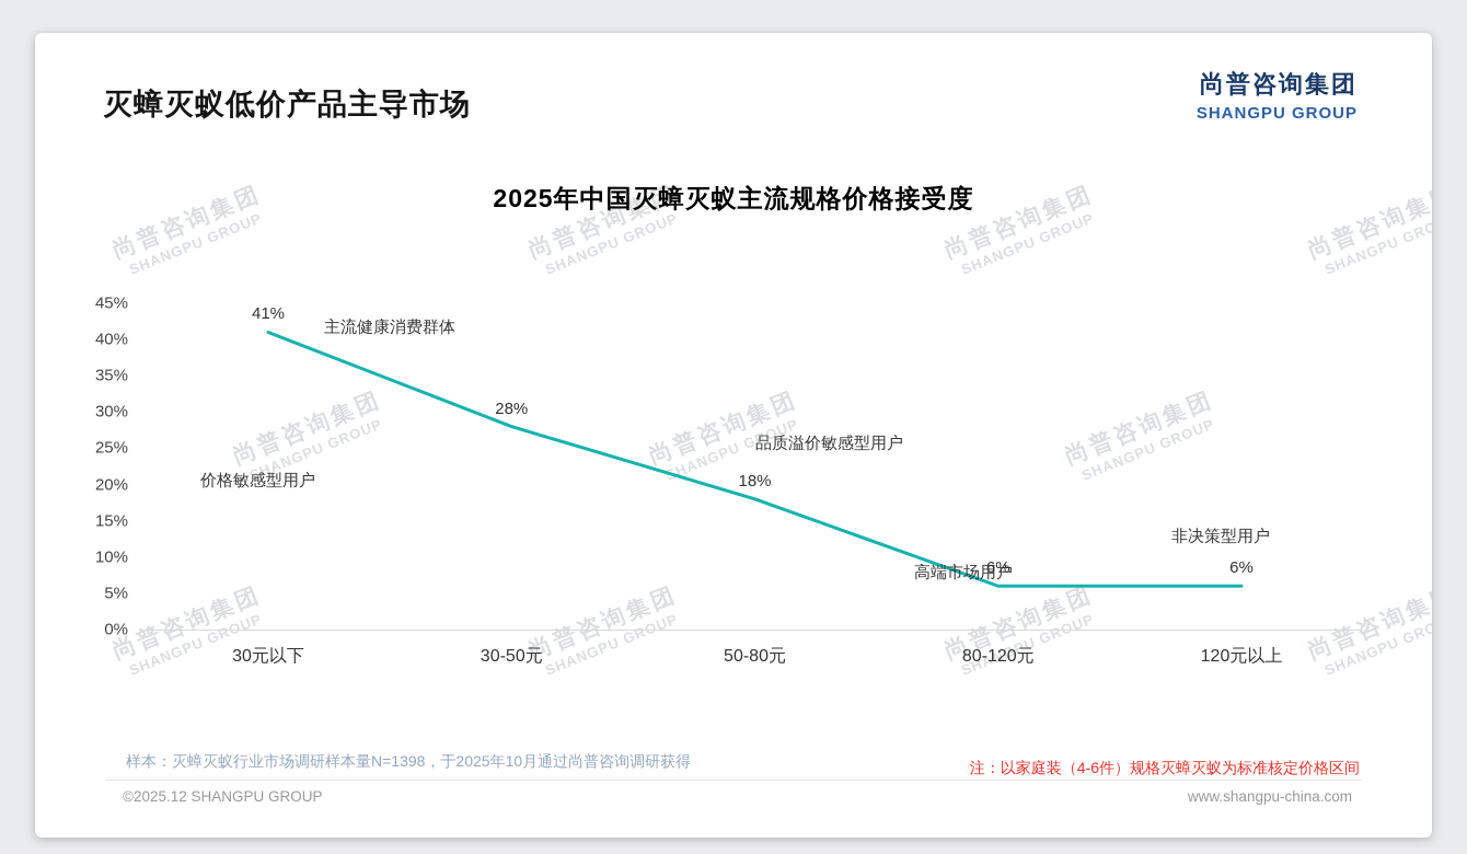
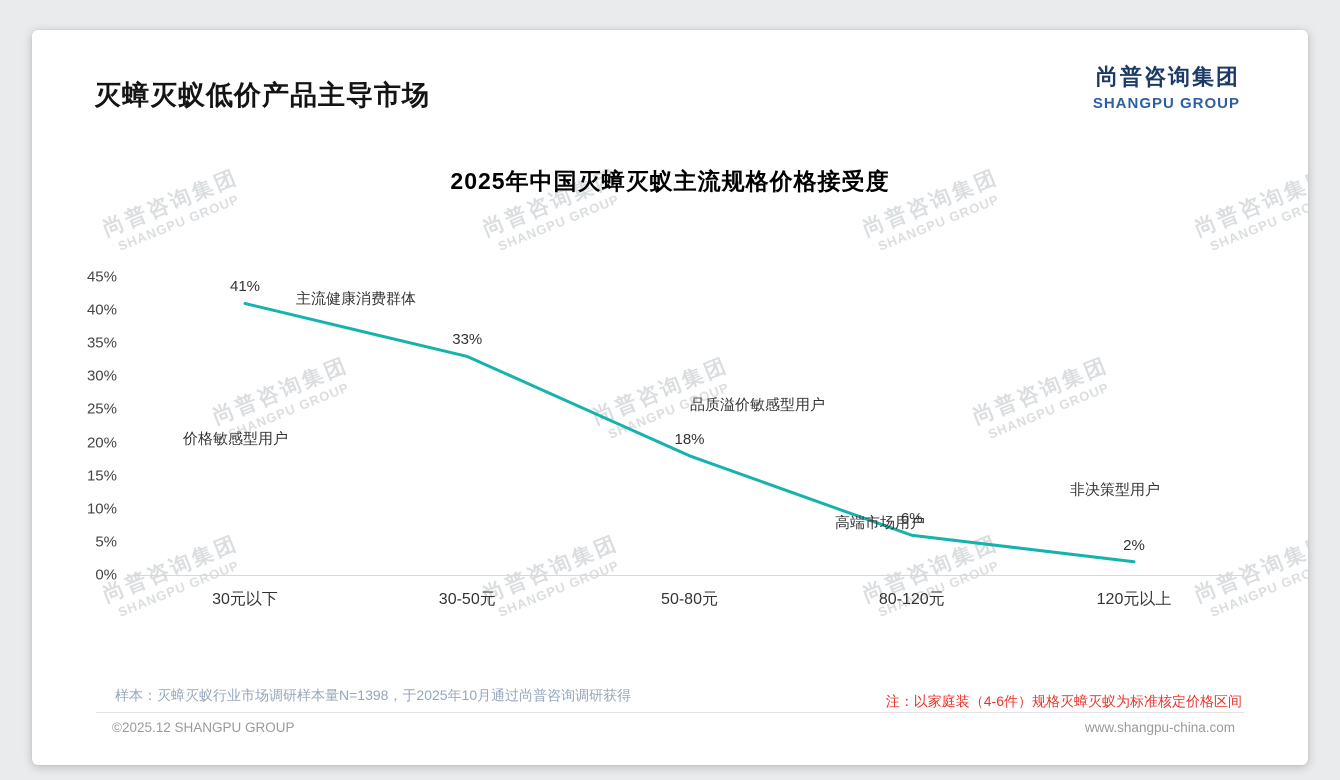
30-50元: 28% -> 33%
120元以上: 6% -> 2%
